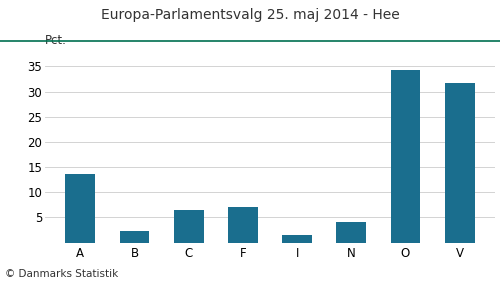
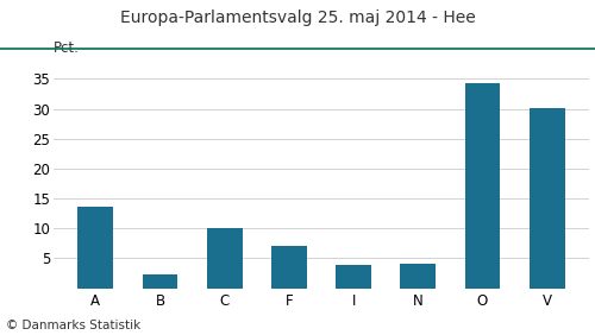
C: 6.4 -> 10.0
I: 1.4 -> 3.8
V: 31.8 -> 30.2
